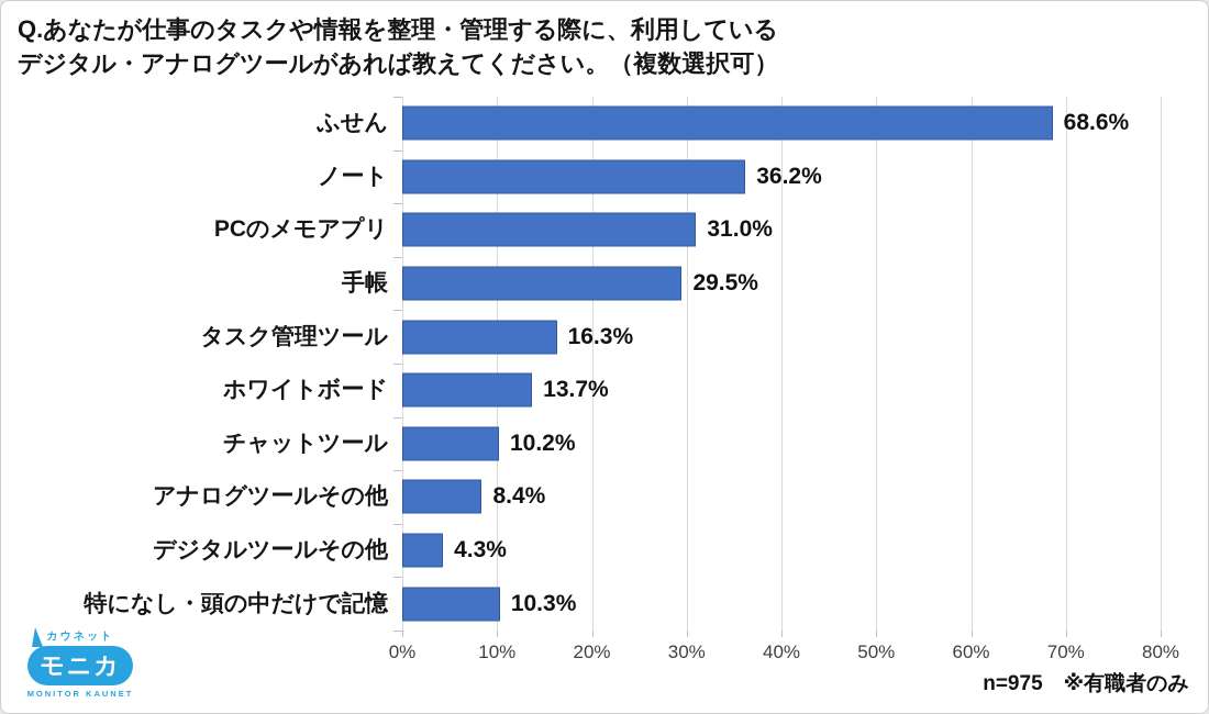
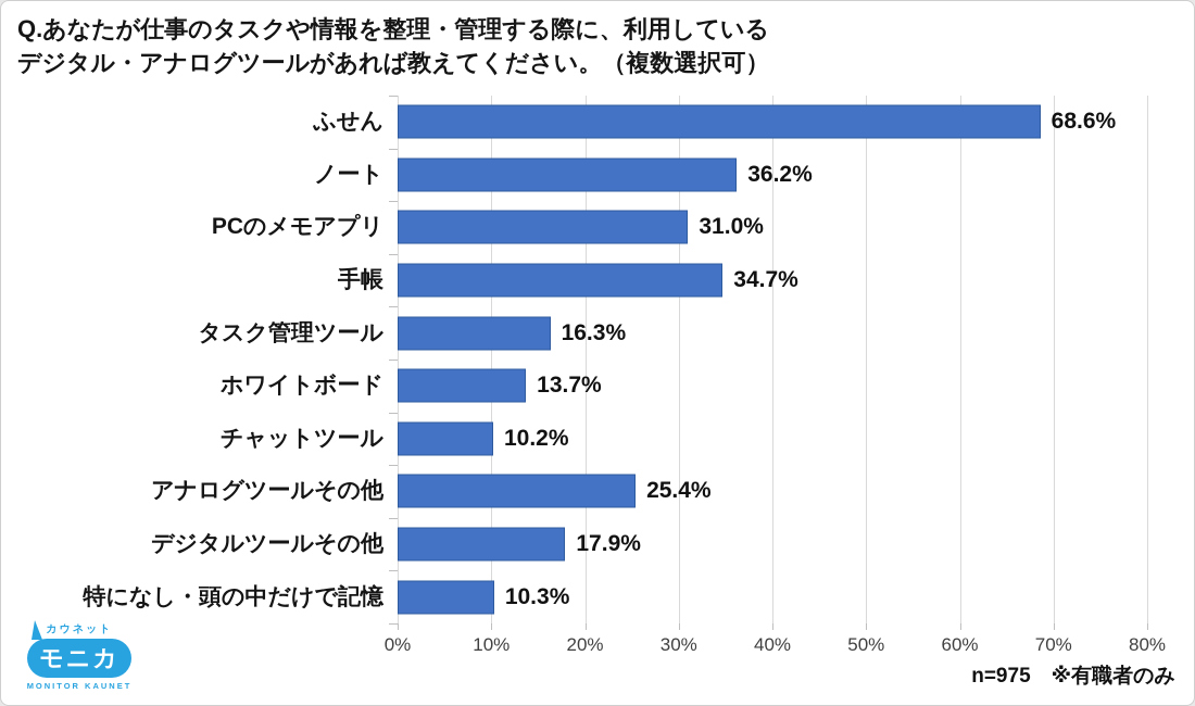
手帳: 29.5% -> 34.7%
アナログツールその他: 8.4% -> 25.4%
デジタルツールその他: 4.3% -> 17.9%
